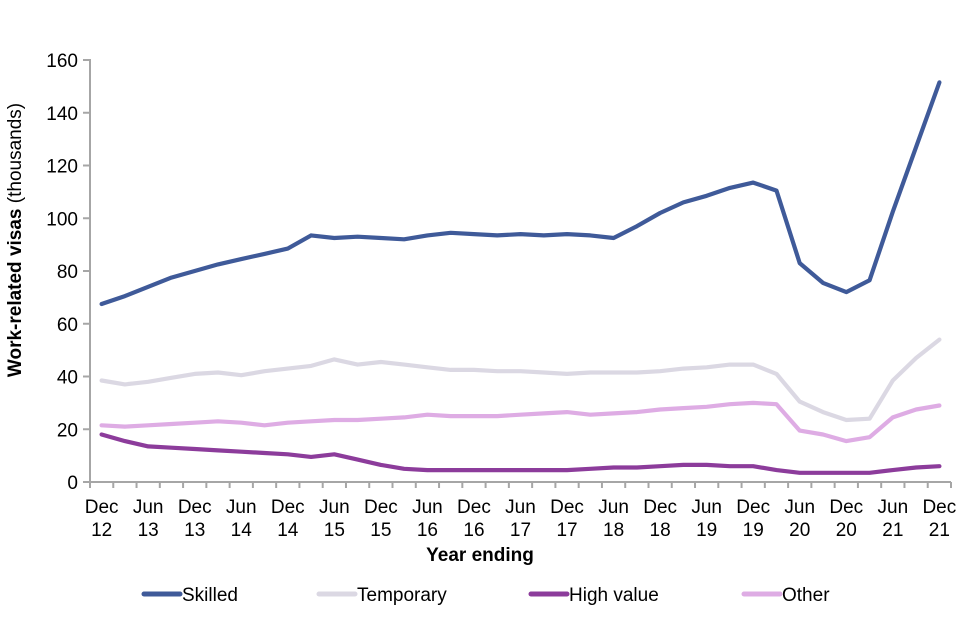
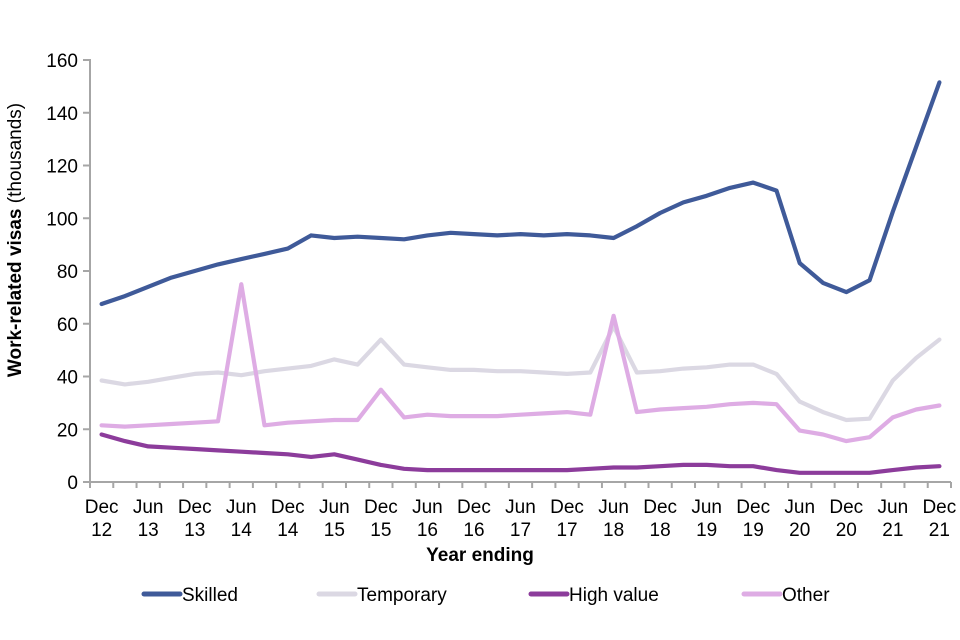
Other/Jun 14: 22 -> 75
Temporary/Dec 15: 46 -> 54
Other/Dec 15: 24 -> 35
Temporary/Jun 18: 42 -> 59
Other/Jun 18: 26 -> 63
